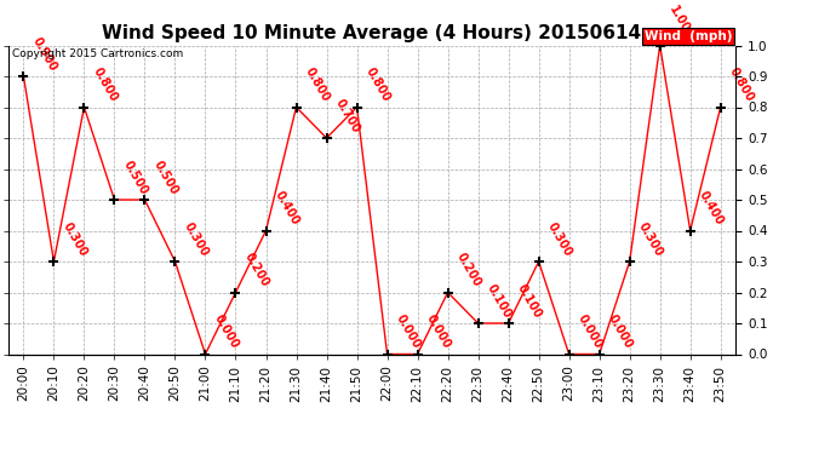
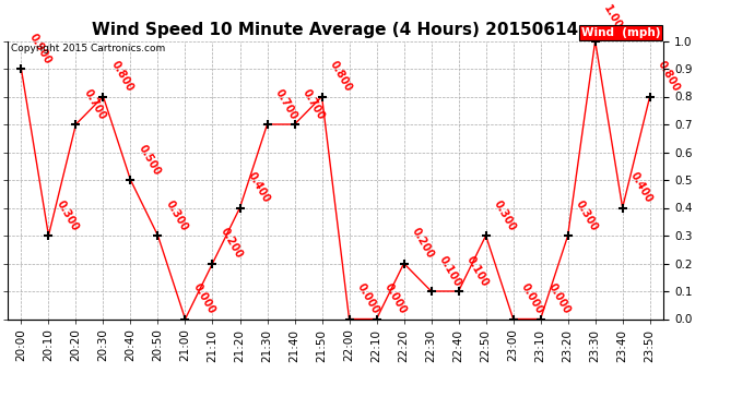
20:20: 0.800 -> 0.700
20:30: 0.500 -> 0.800
21:30: 0.800 -> 0.700
